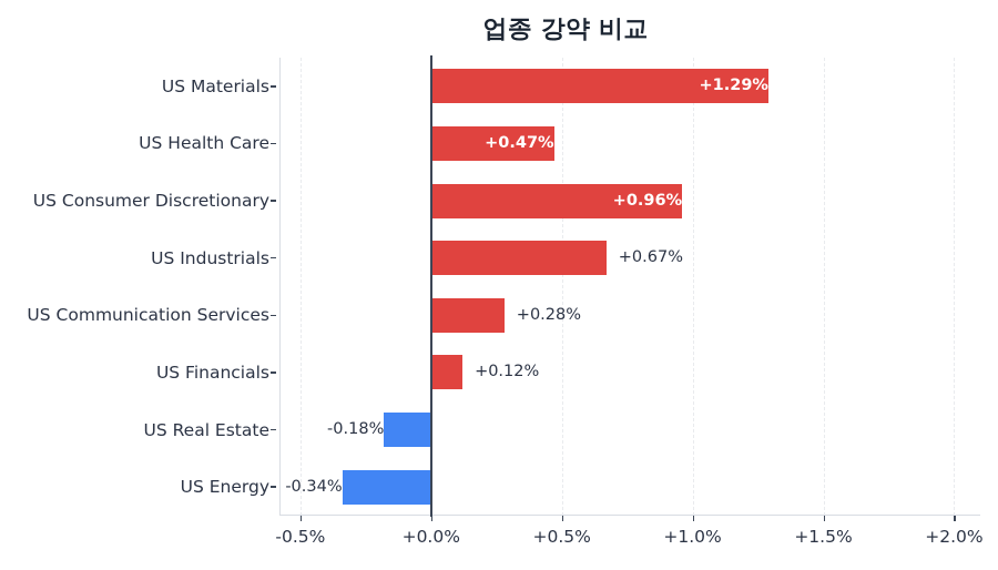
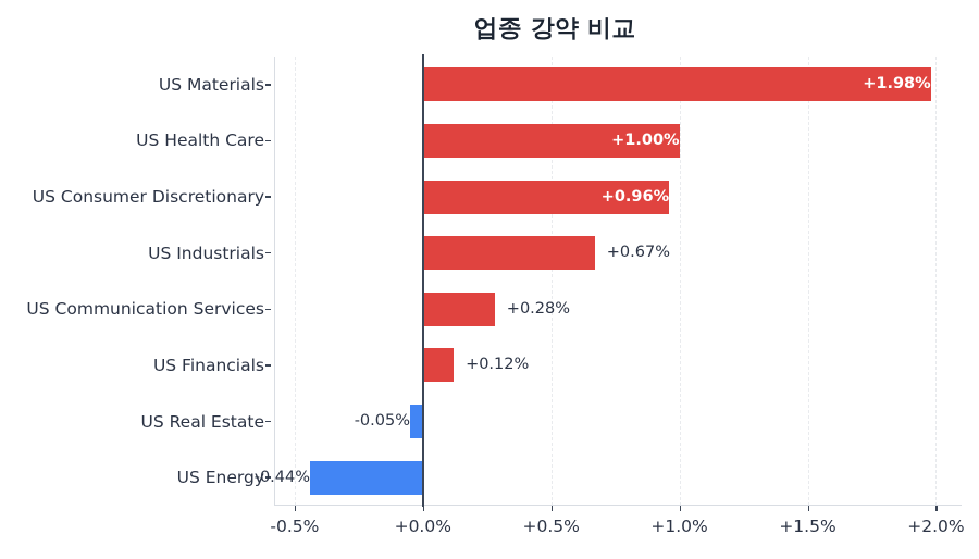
US Materials: +1.29% -> +1.98%
US Health Care: +0.47% -> +1.00%
US Real Estate: -0.18% -> -0.05%
US Energy: -0.34% -> -0.44%
